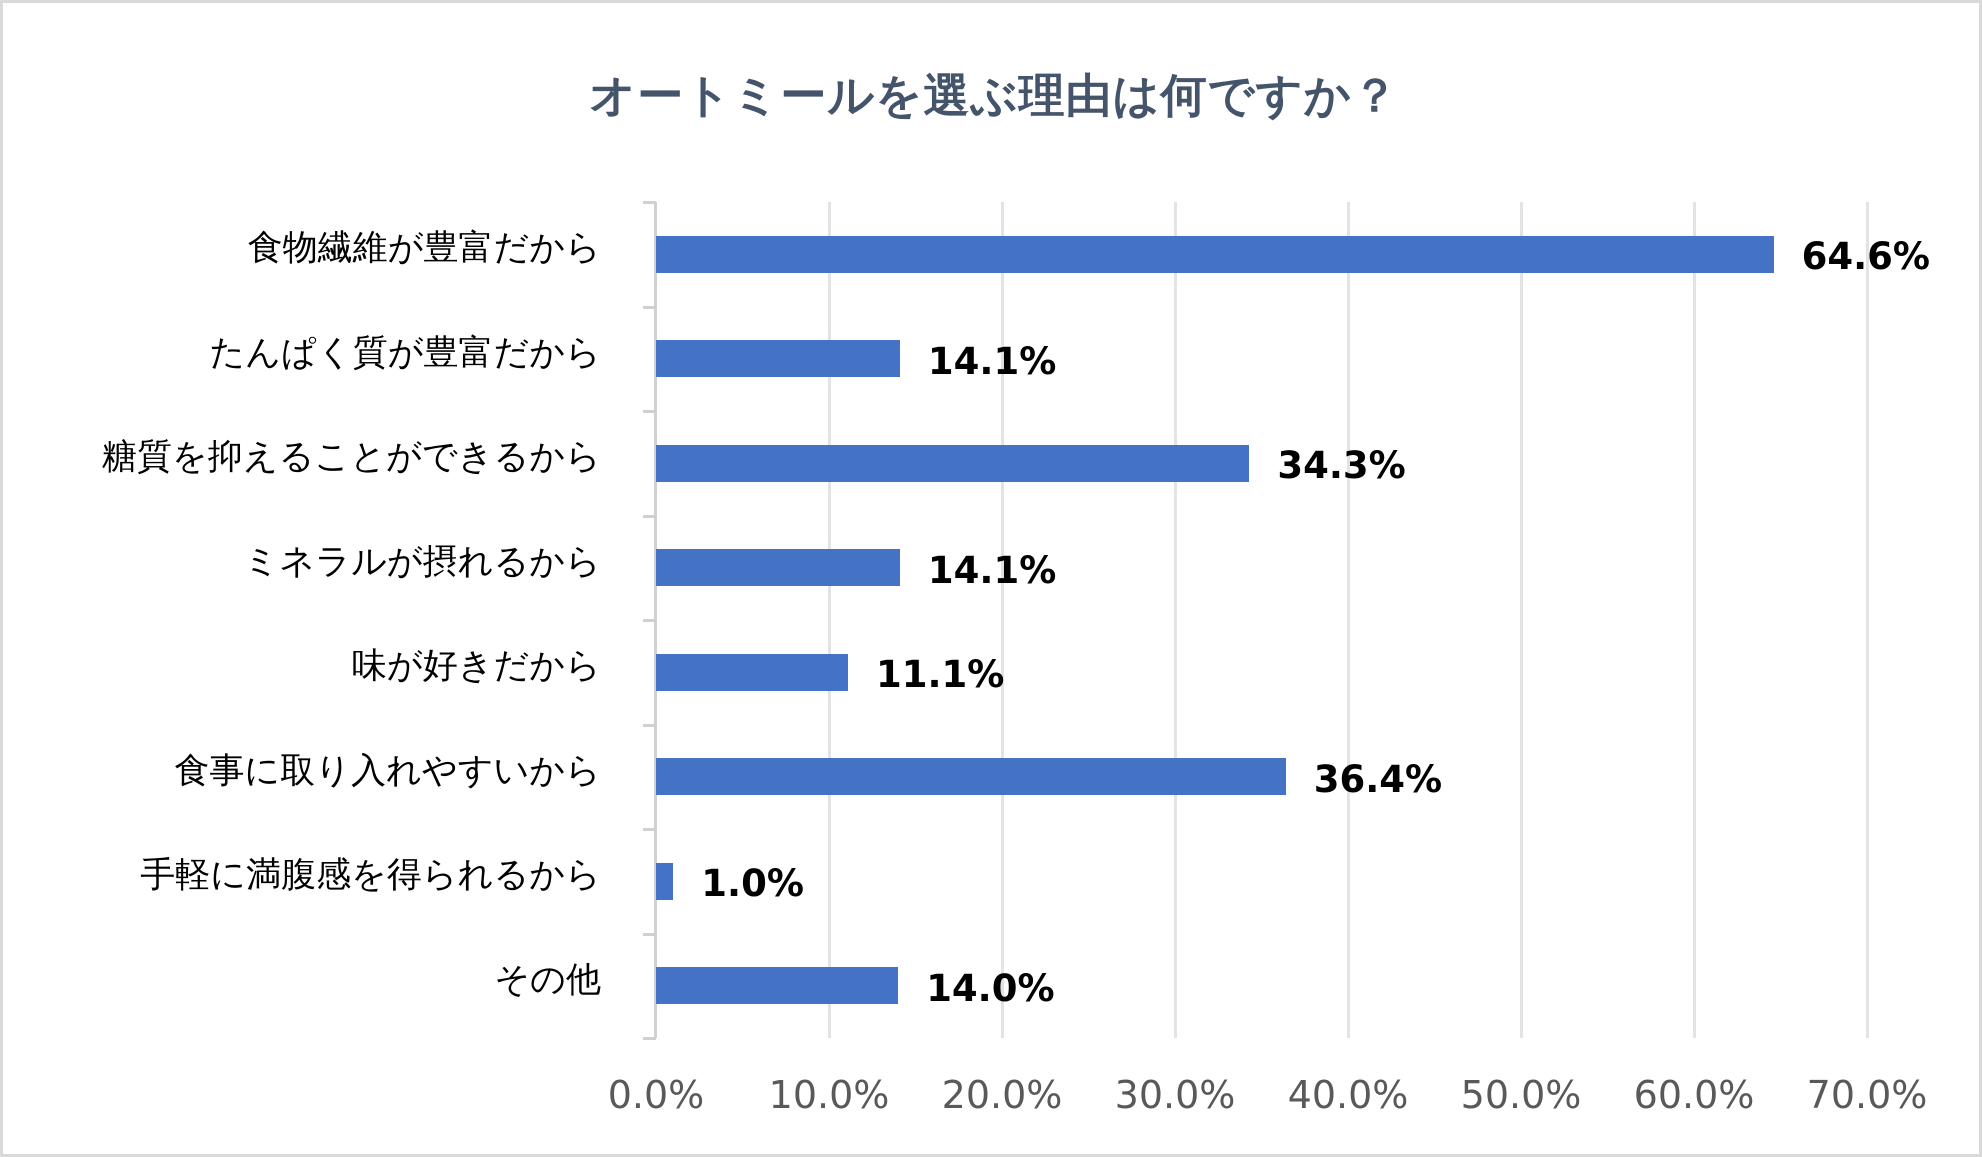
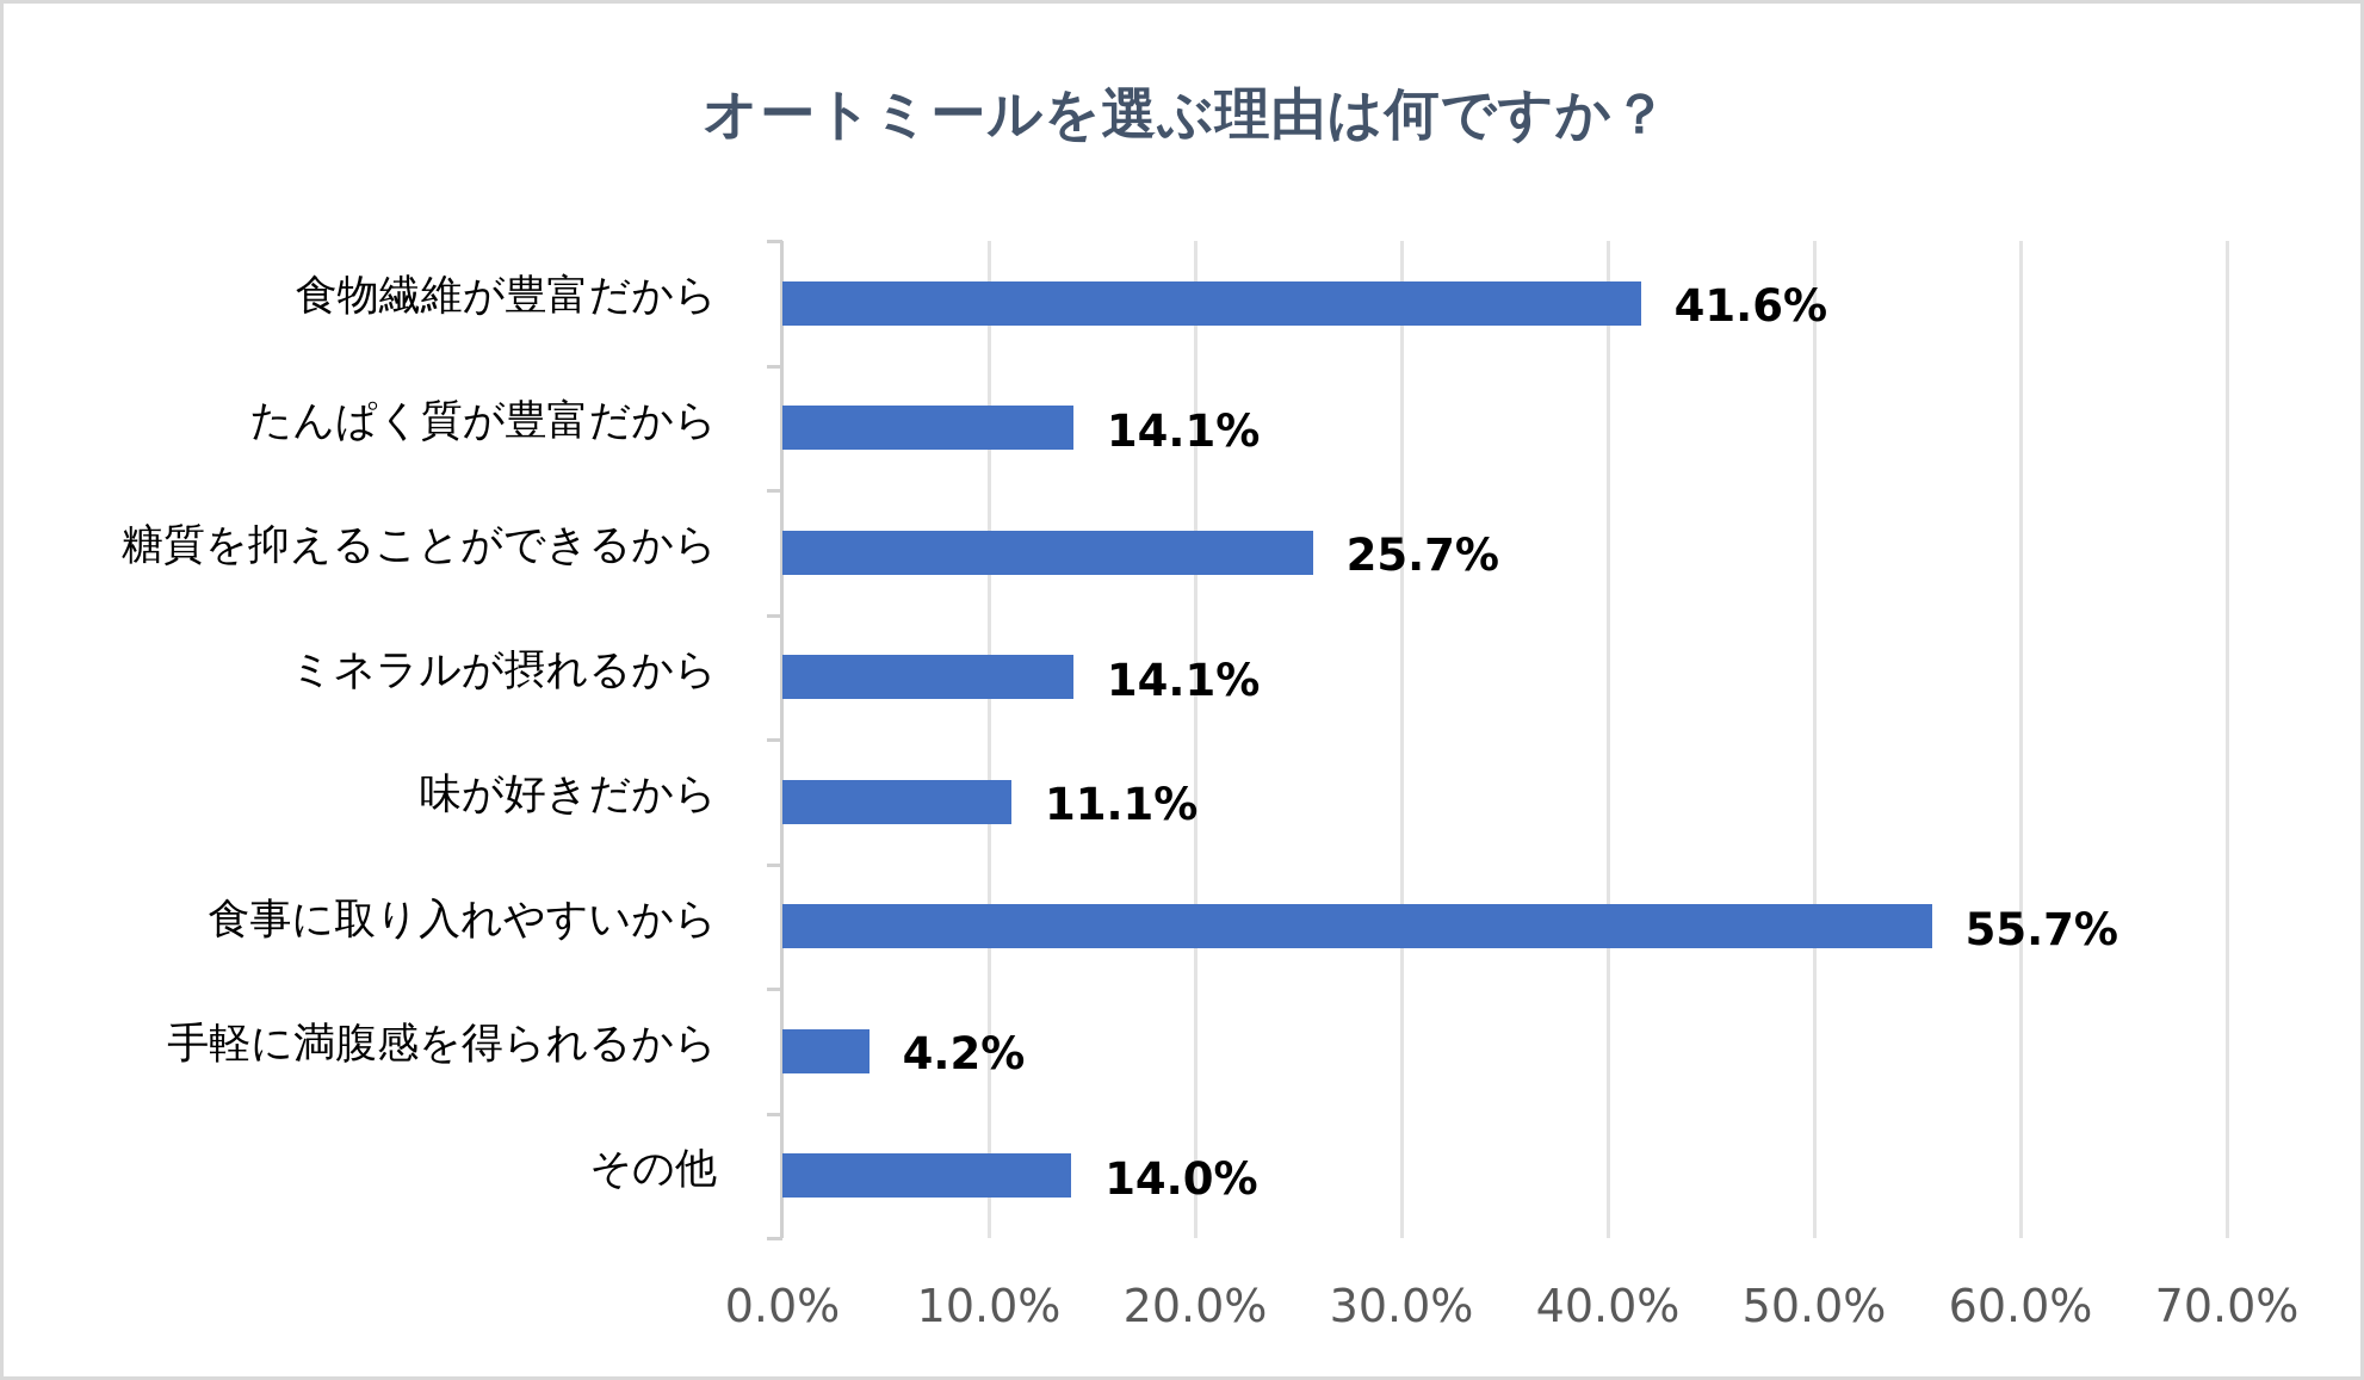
食物繊維が豊富だから: 64.6% -> 41.6%
糖質を抑えることができるから: 34.3% -> 25.7%
食事に取り入れやすいから: 36.4% -> 55.7%
手軽に満腹感を得られるから: 1.0% -> 4.2%
